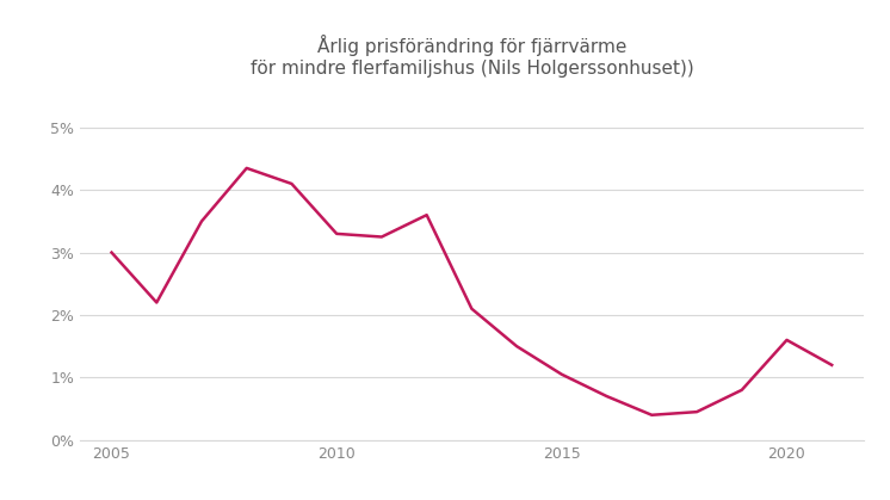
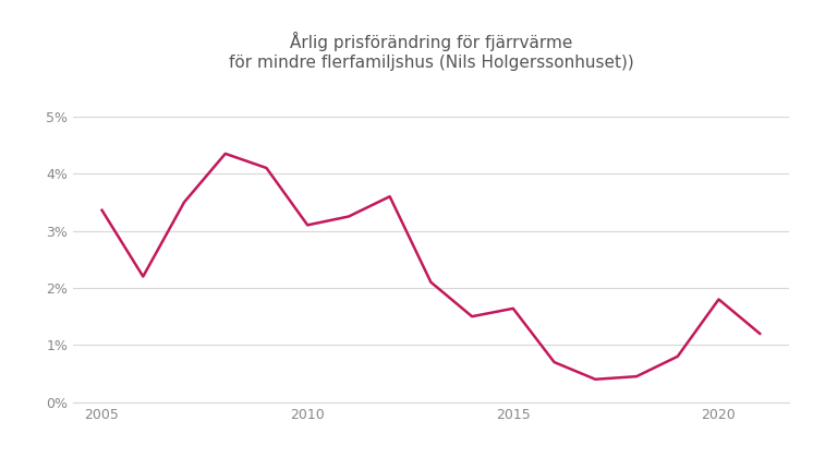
2005: 3.00% -> 3.36%
2010: 3.30% -> 3.10%
2015: 1.05% -> 1.64%
2020: 1.60% -> 1.80%
